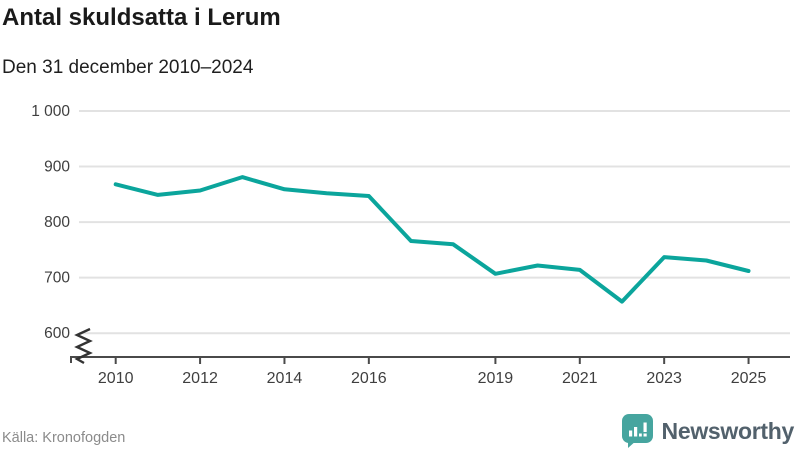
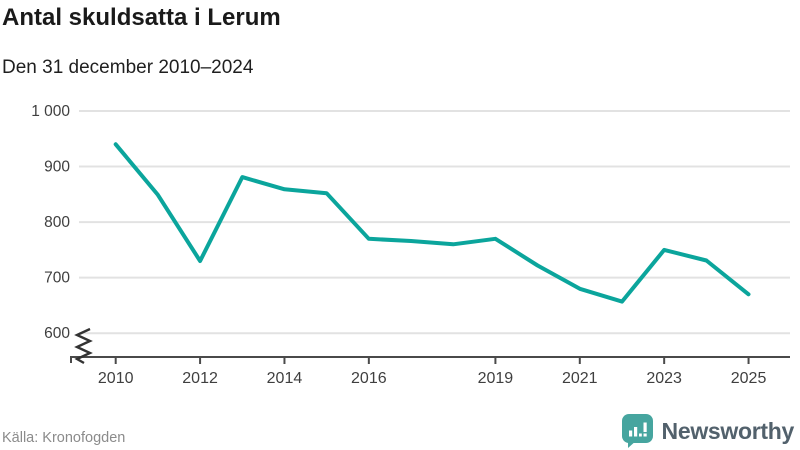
2010: 870 -> 940
2012: 860 -> 730
2016: 850 -> 770
2019: 710 -> 770
2021: 710 -> 680
2023: 740 -> 750
2025: 710 -> 670
